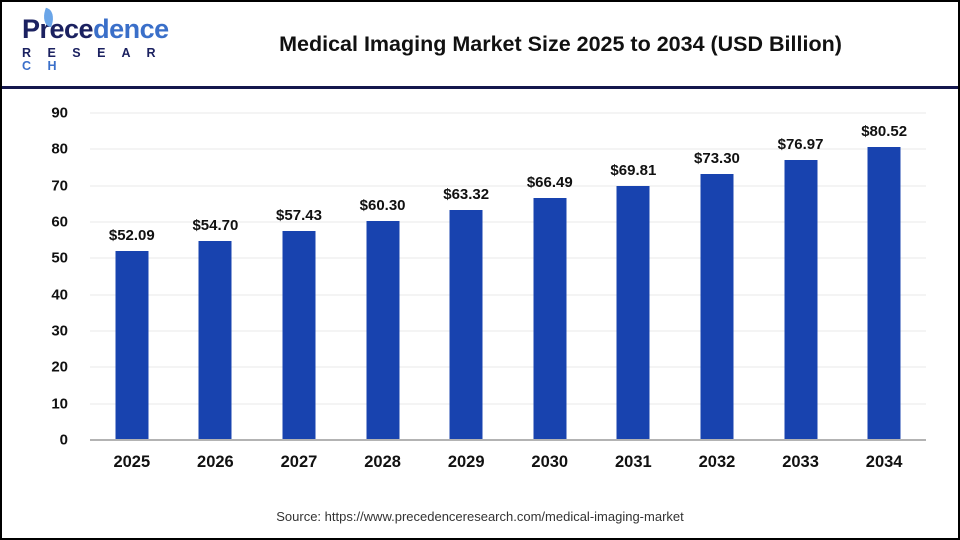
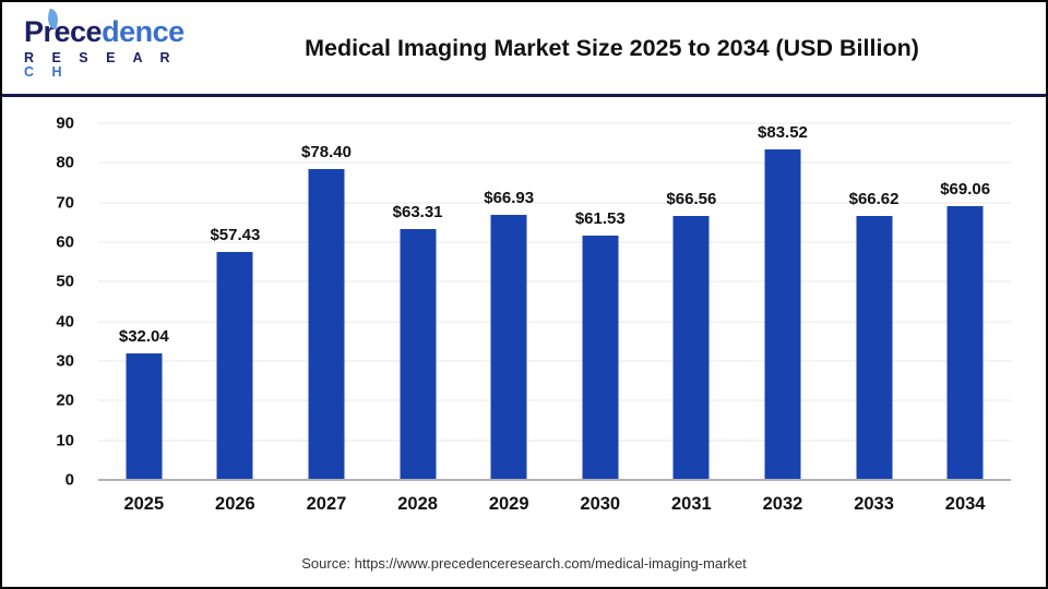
2025: $52.09 -> $32.04
2026: $54.70 -> $57.43
2027: $57.43 -> $78.40
2028: $60.30 -> $63.31
2029: $63.32 -> $66.93
2030: $66.49 -> $61.53
2031: $69.81 -> $66.56
2032: $73.30 -> $83.52
2033: $76.97 -> $66.62
2034: $80.52 -> $69.06
